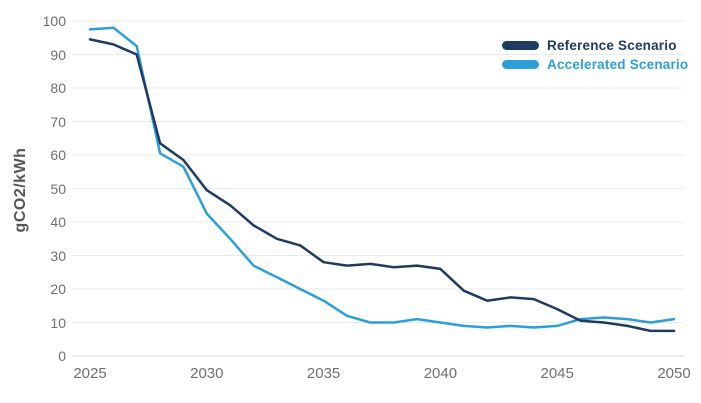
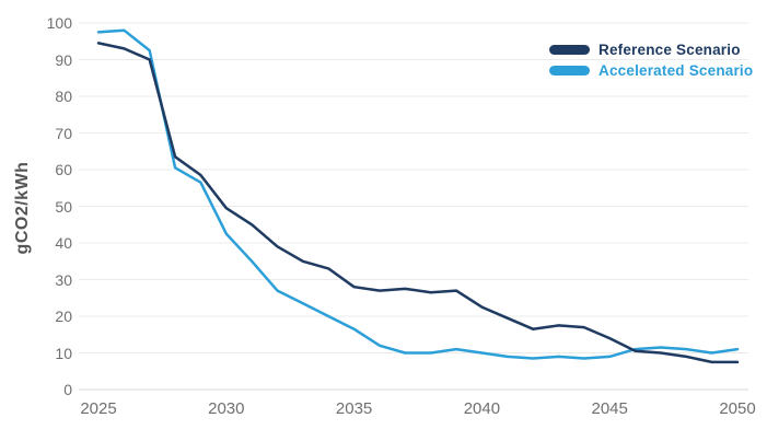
Reference Scenario/2040: 26 -> 22
